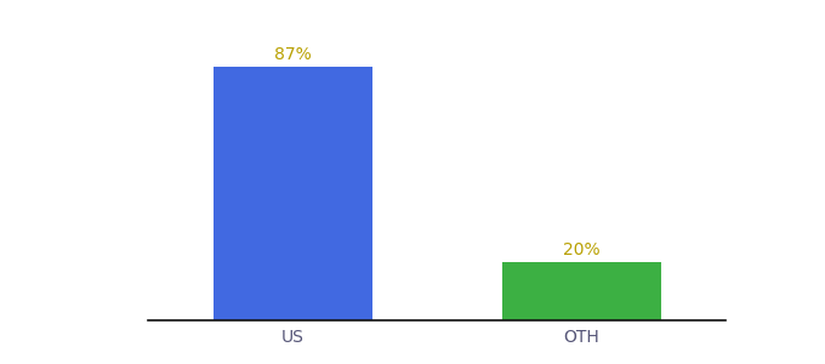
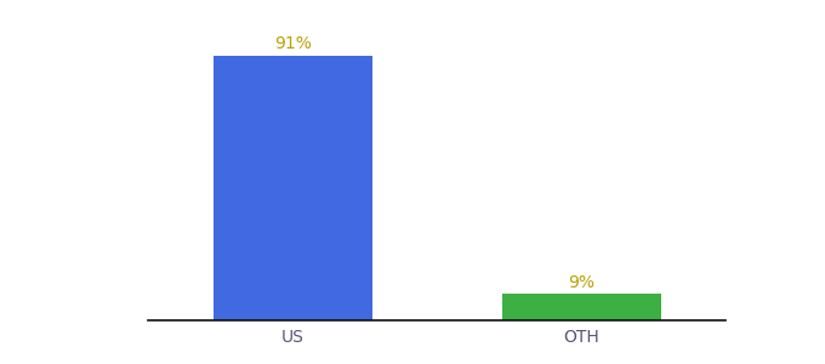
US: 87% -> 91%
OTH: 20% -> 9%
